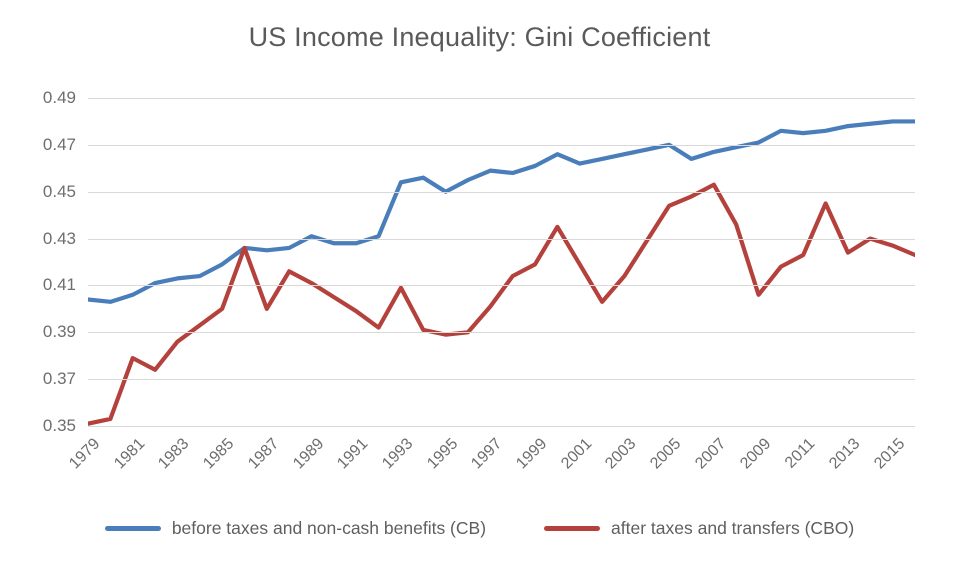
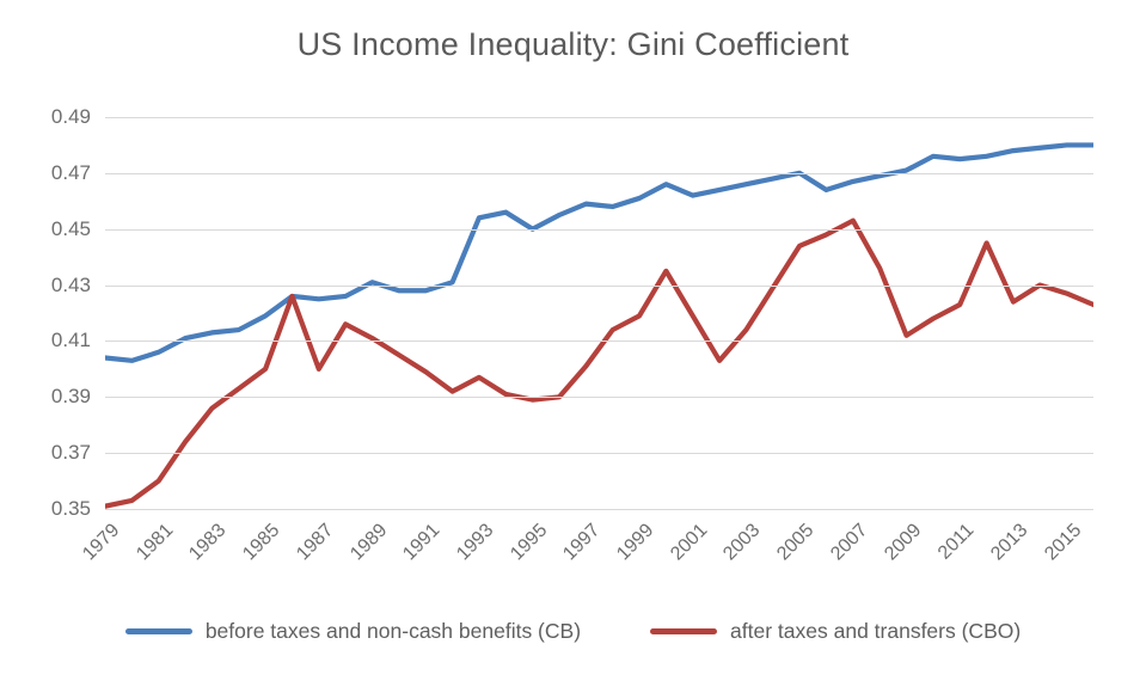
after taxes and transfers (CBO)/1981: 0.379 -> 0.360
after taxes and transfers (CBO)/1993: 0.409 -> 0.397
after taxes and transfers (CBO)/2009: 0.406 -> 0.412
